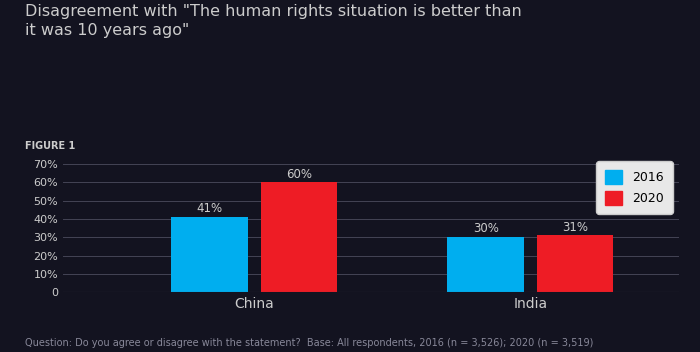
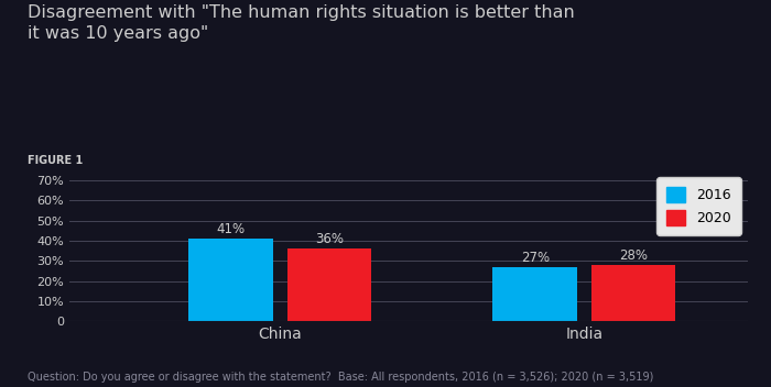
2020/China: 60% -> 36%
2016/India: 30% -> 27%
2020/India: 31% -> 28%
